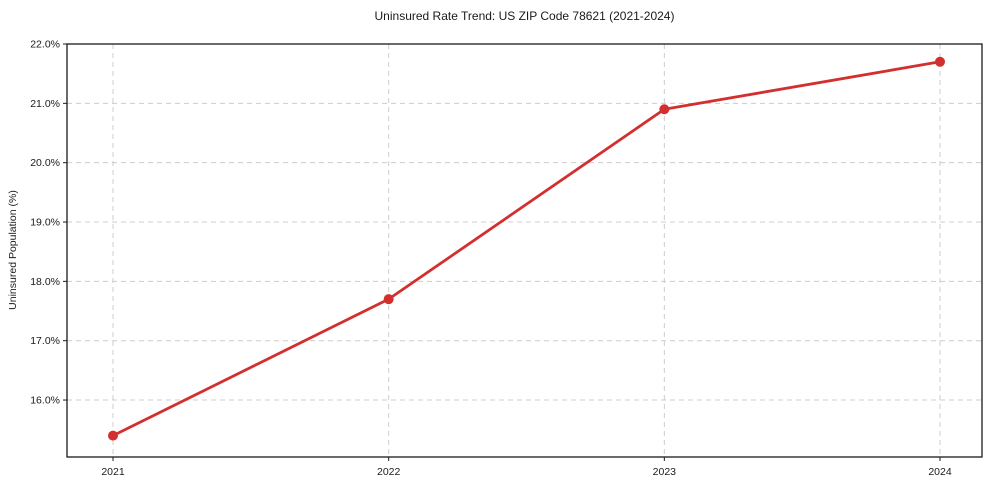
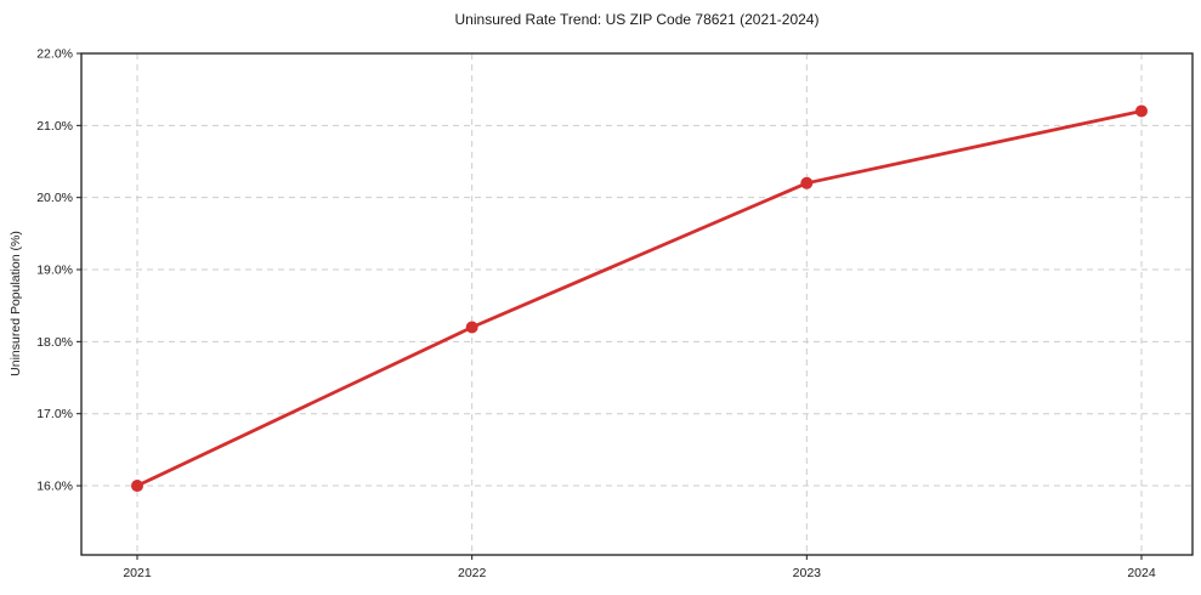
2021: 15.4% -> 16.0%
2022: 17.7% -> 18.2%
2023: 20.9% -> 20.2%
2024: 21.7% -> 21.2%
